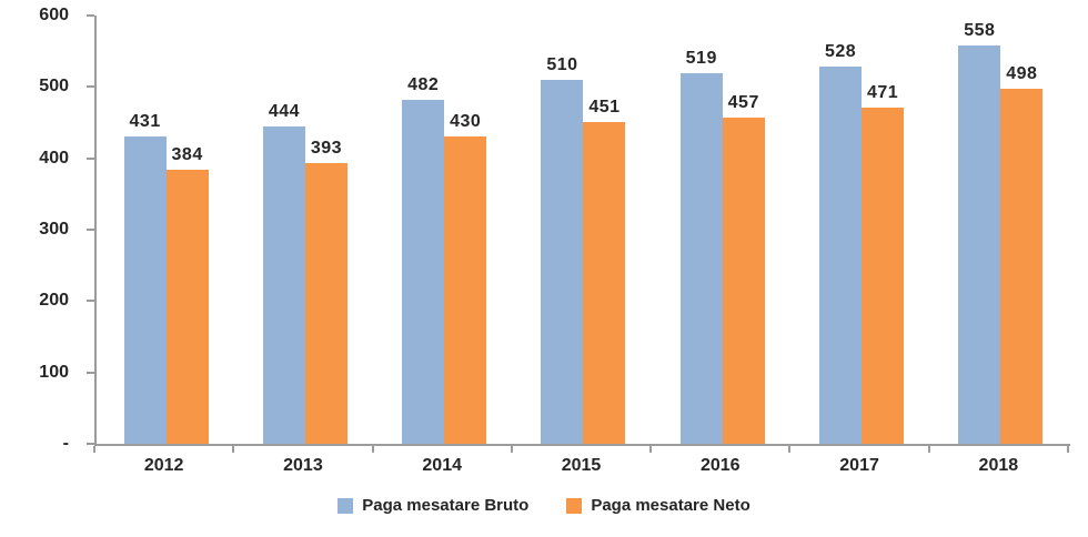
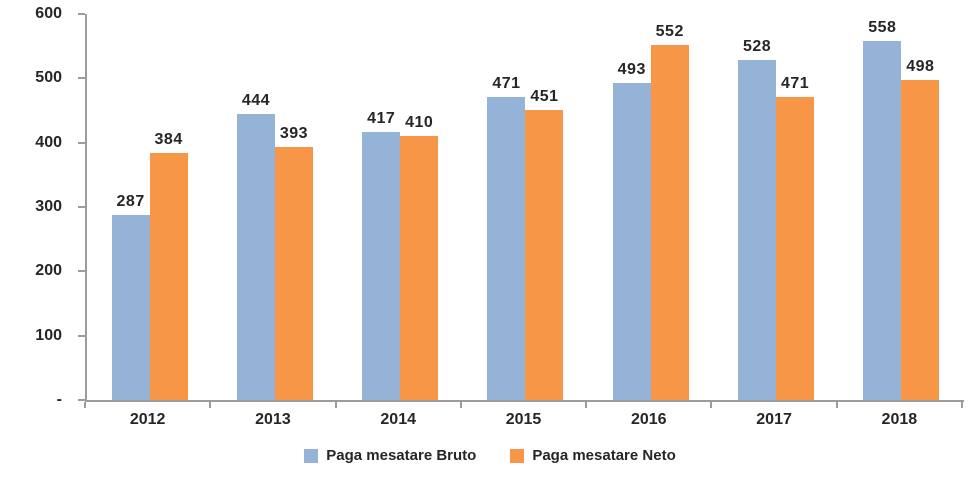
Paga mesatare Bruto/2012: 431 -> 287
Paga mesatare Bruto/2014: 482 -> 417
Paga mesatare Neto/2014: 430 -> 410
Paga mesatare Bruto/2015: 510 -> 471
Paga mesatare Bruto/2016: 519 -> 493
Paga mesatare Neto/2016: 457 -> 552
